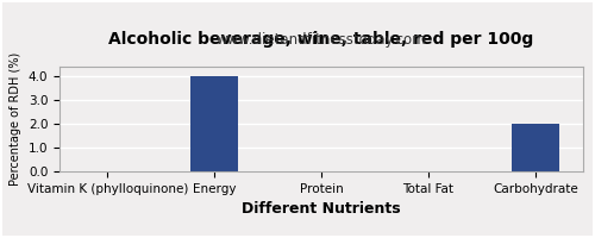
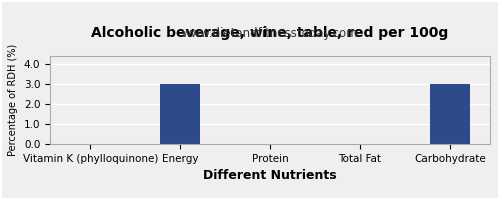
Energy: 4 -> 3
Carbohydrate: 2 -> 3
